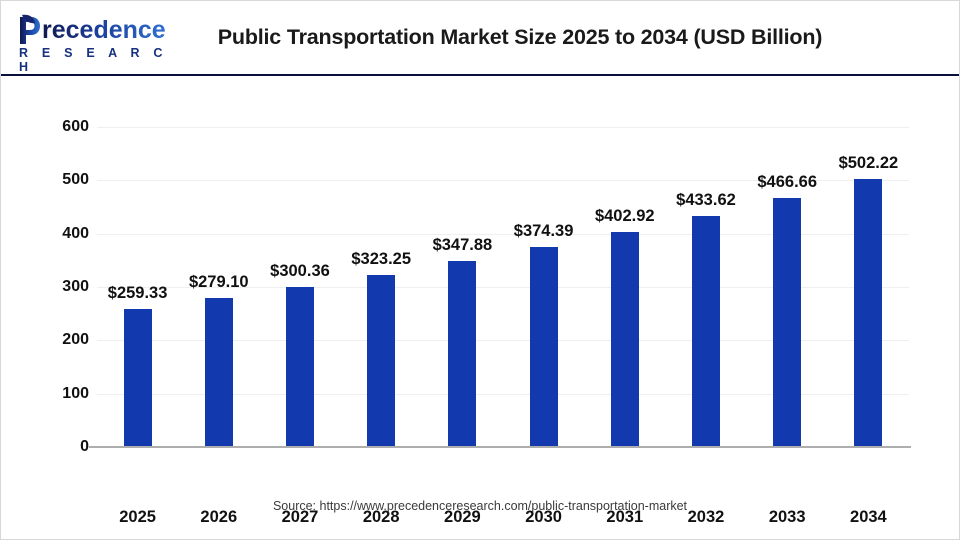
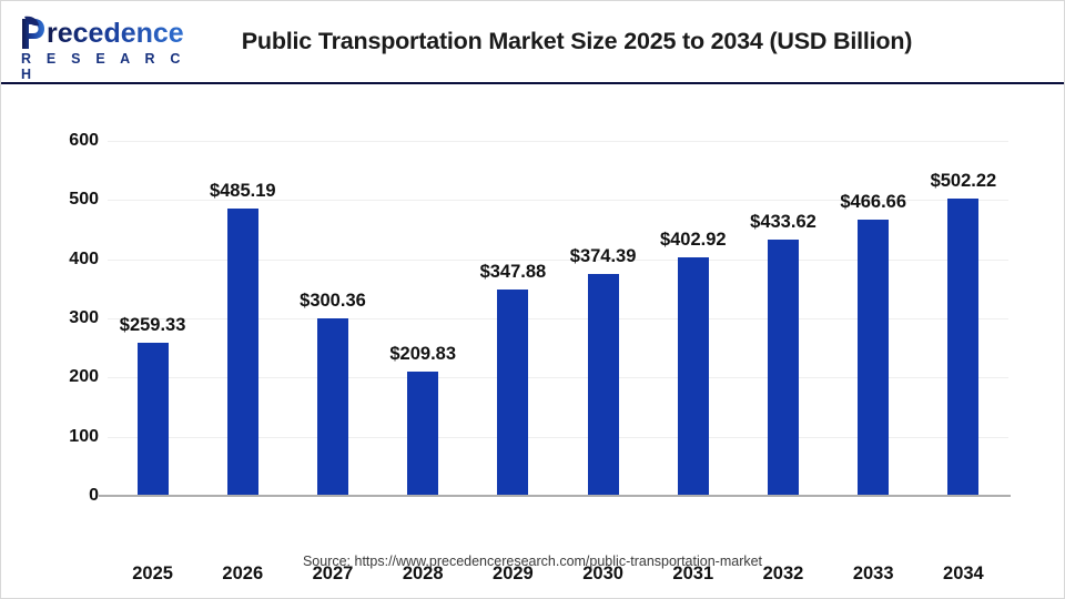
2026: $279.10 -> $485.19
2028: $323.25 -> $209.83
